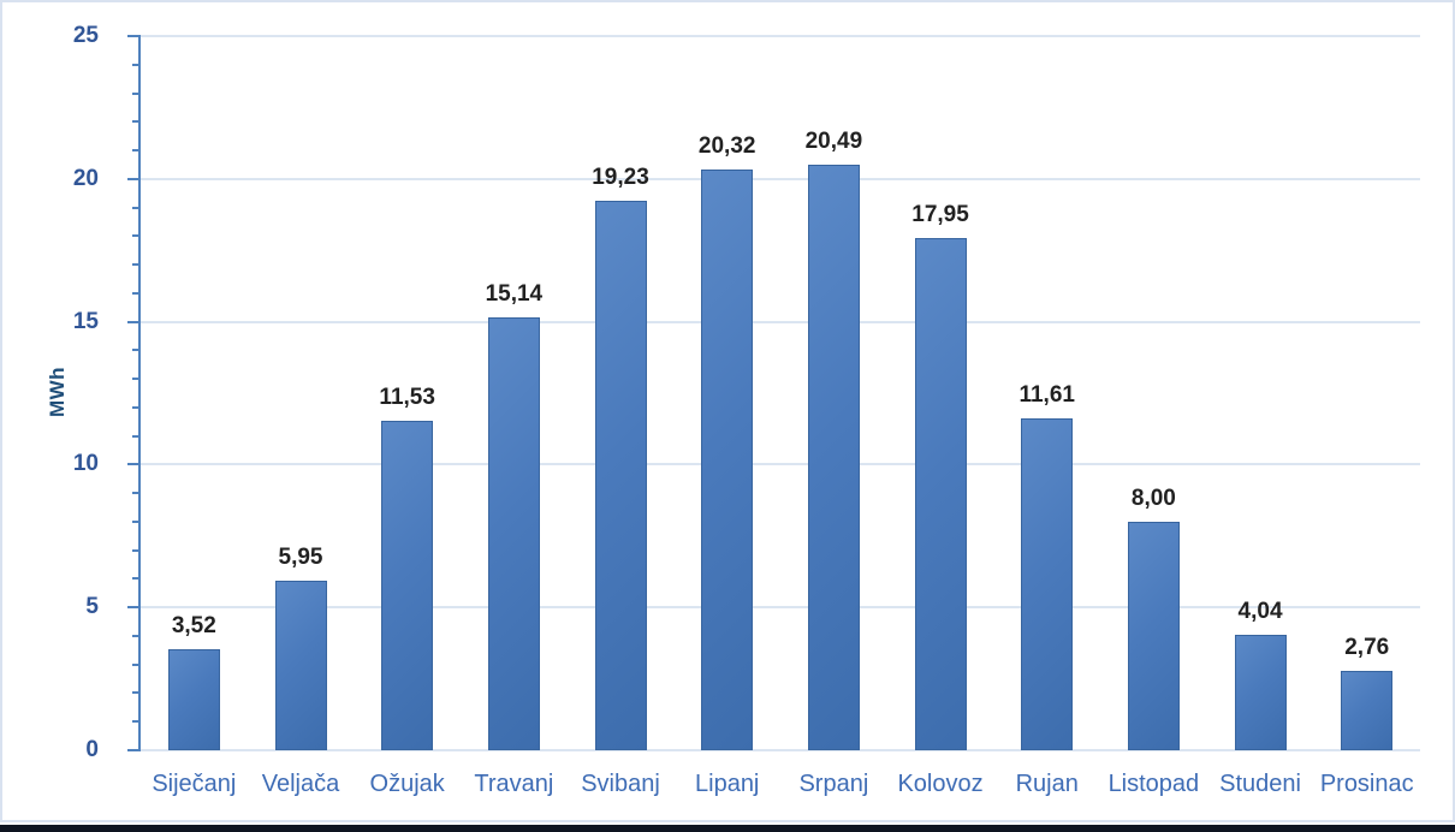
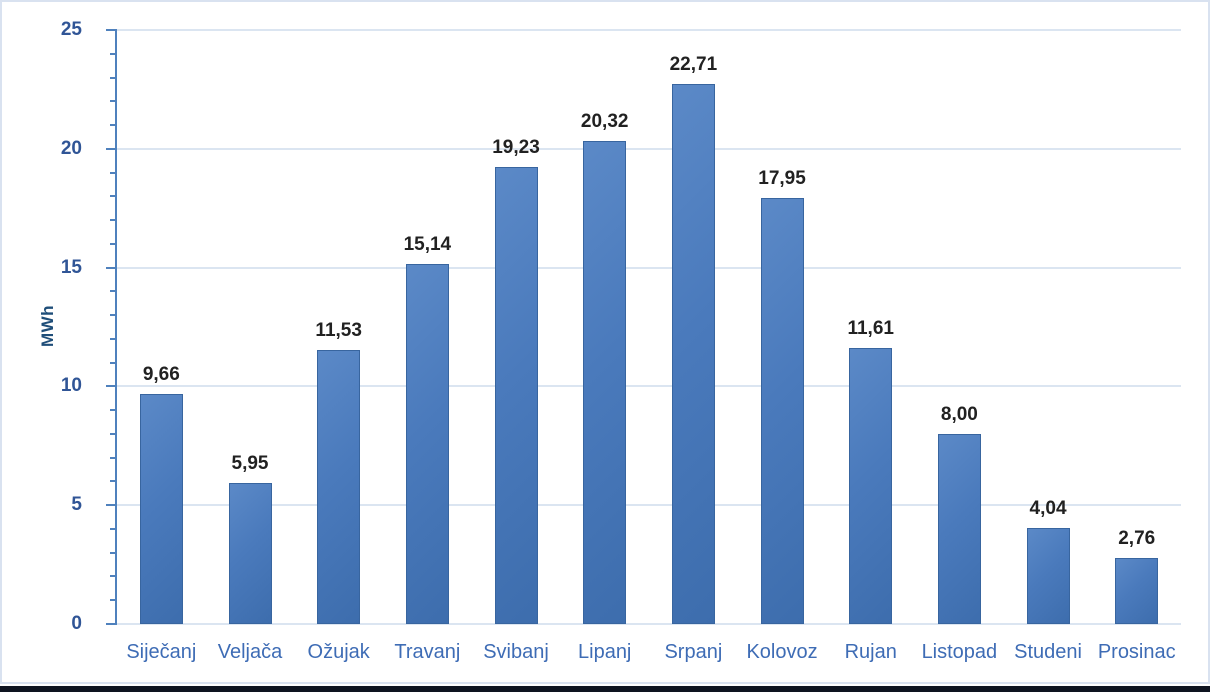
Siječanj: 3,52 -> 9,66
Srpanj: 20,49 -> 22,71
